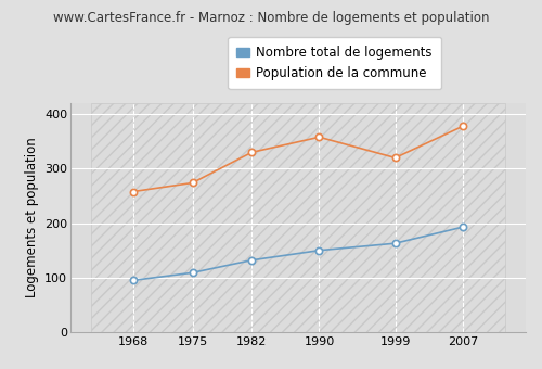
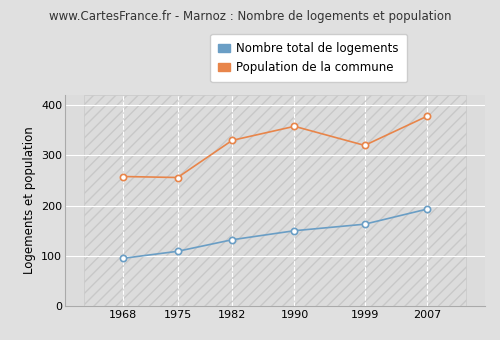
Population de la commune/1975: 274 -> 256
